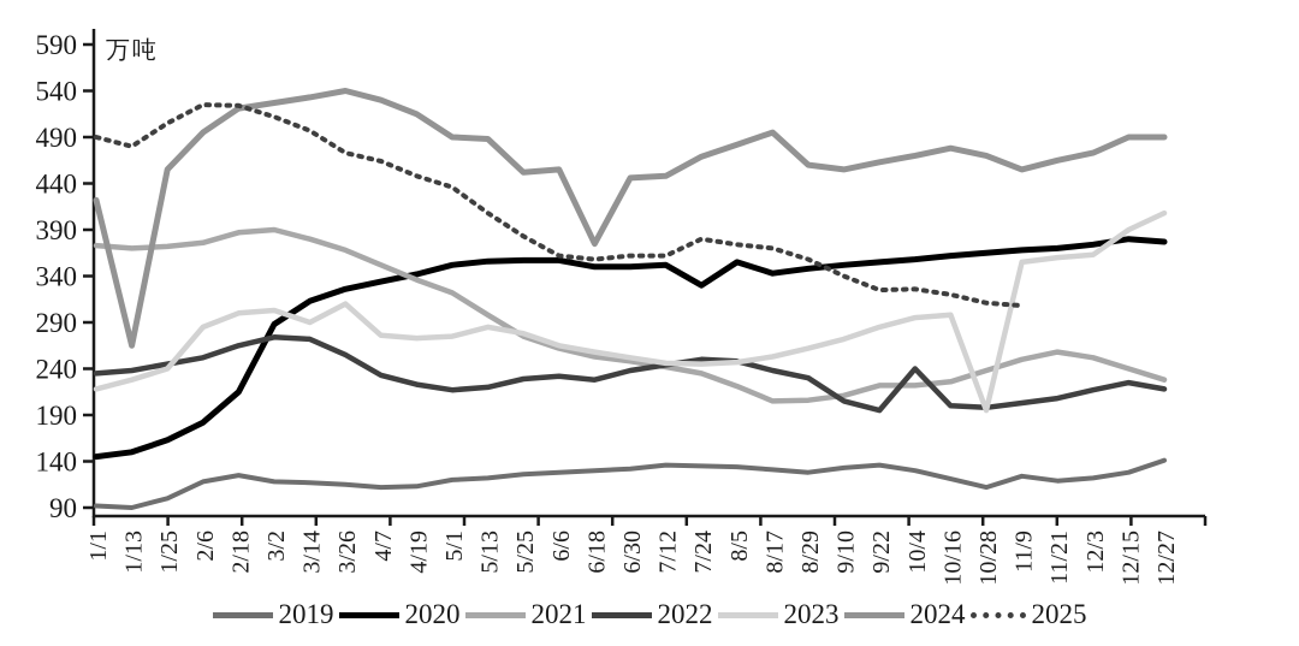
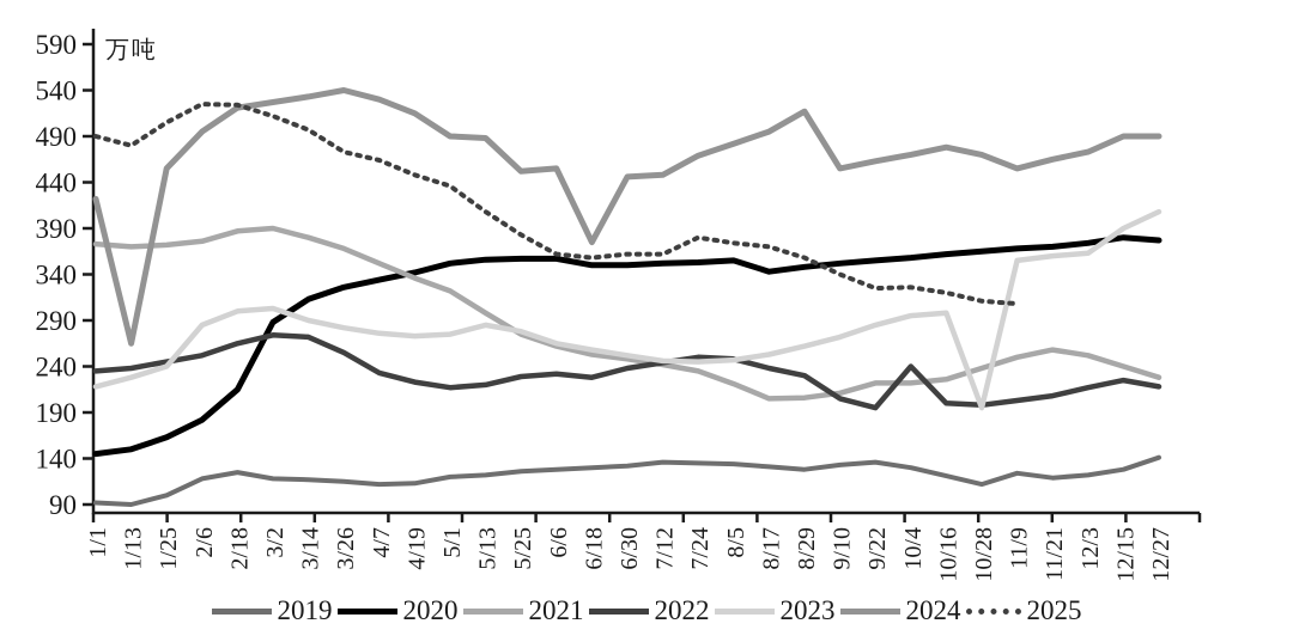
2023/3/26: 310 -> 280
2020/7/24: 330 -> 350
2024/8/29: 460 -> 520
